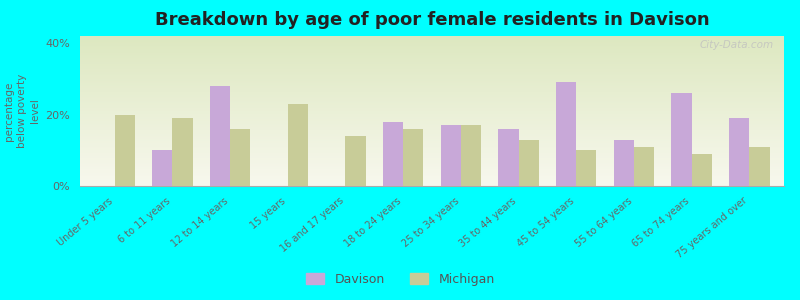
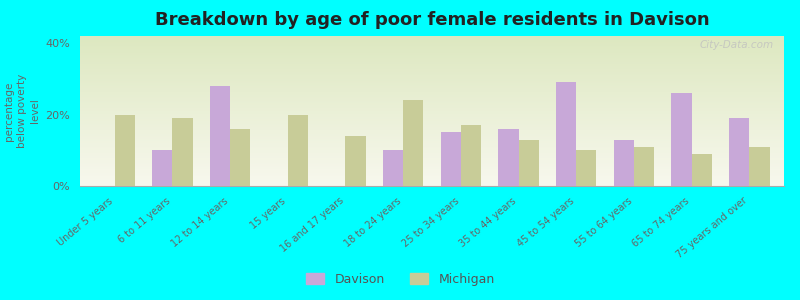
Michigan/15 years: 23% -> 20%
Davison/18 to 24 years: 18% -> 10%
Michigan/18 to 24 years: 16% -> 24%
Davison/25 to 34 years: 17% -> 15%
